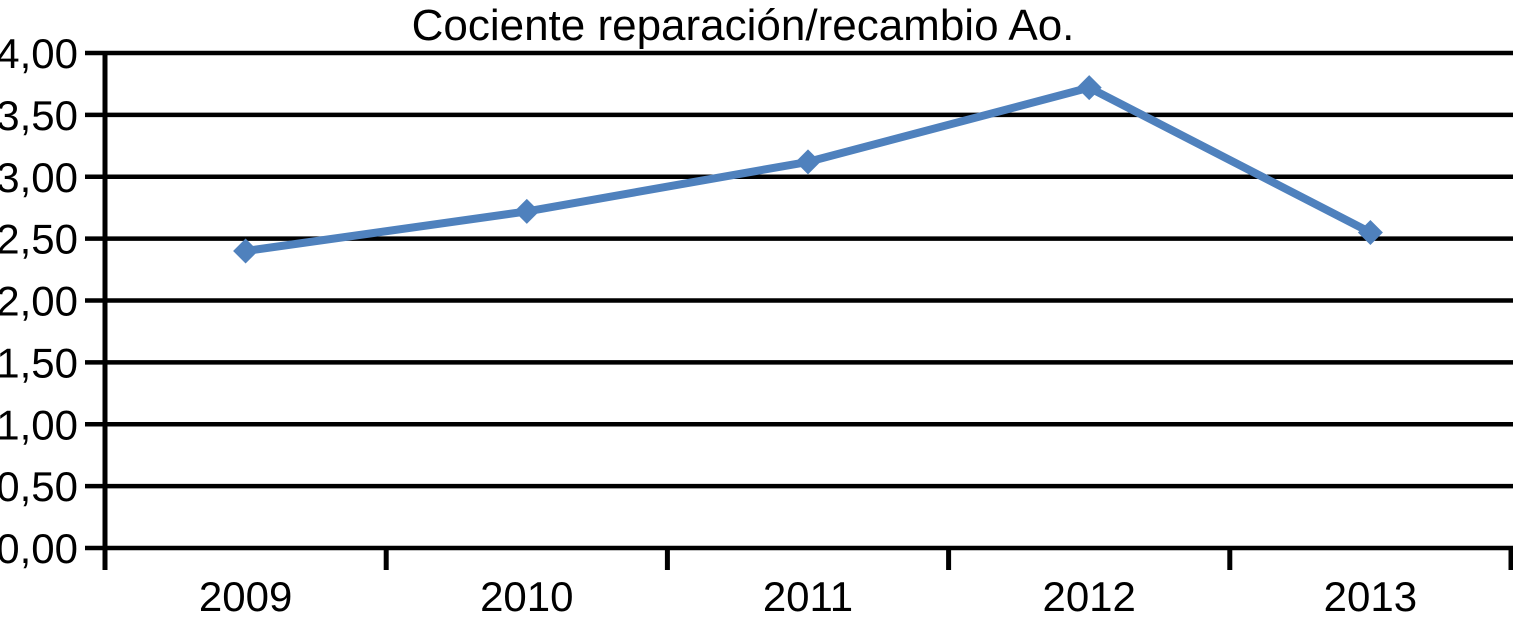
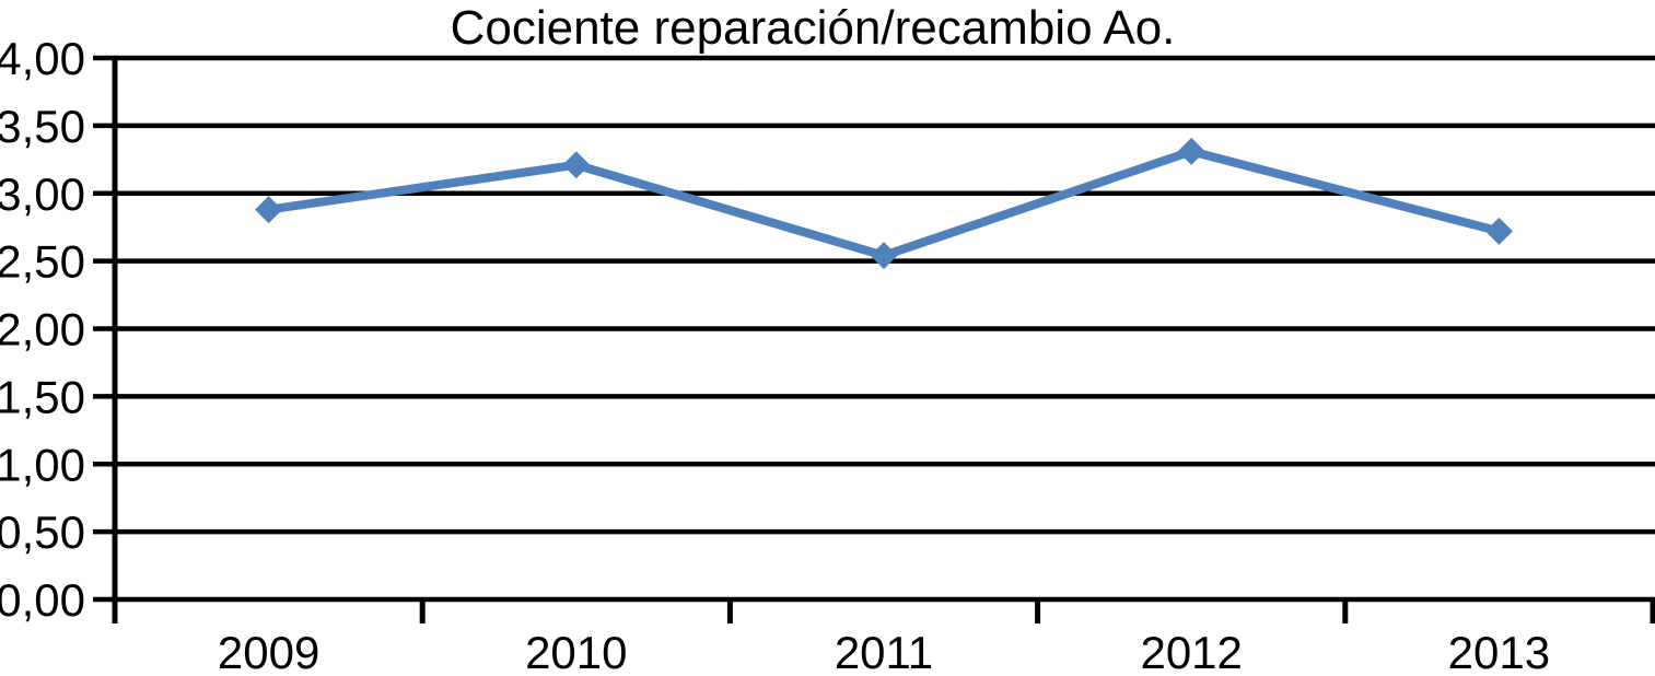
2009: 2,40 -> 2,88
2010: 2,72 -> 3,21
2011: 3,12 -> 2,54
2012: 3,72 -> 3,31
2013: 2,55 -> 2,72
